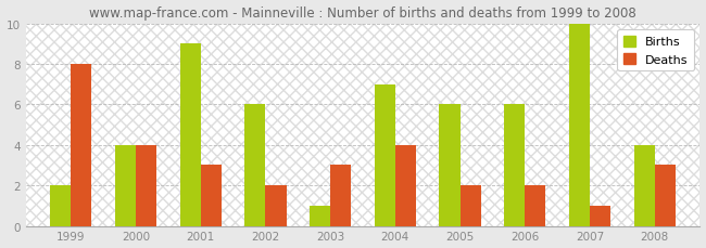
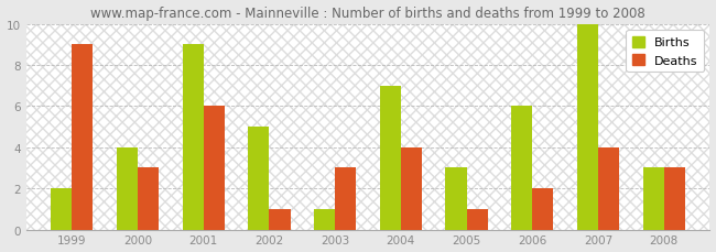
Deaths/1999: 8 -> 9
Deaths/2000: 4 -> 3
Deaths/2001: 3 -> 6
Births/2002: 6 -> 5
Deaths/2002: 2 -> 1
Births/2005: 6 -> 3
Deaths/2005: 2 -> 1
Deaths/2007: 1 -> 4
Births/2008: 4 -> 3
